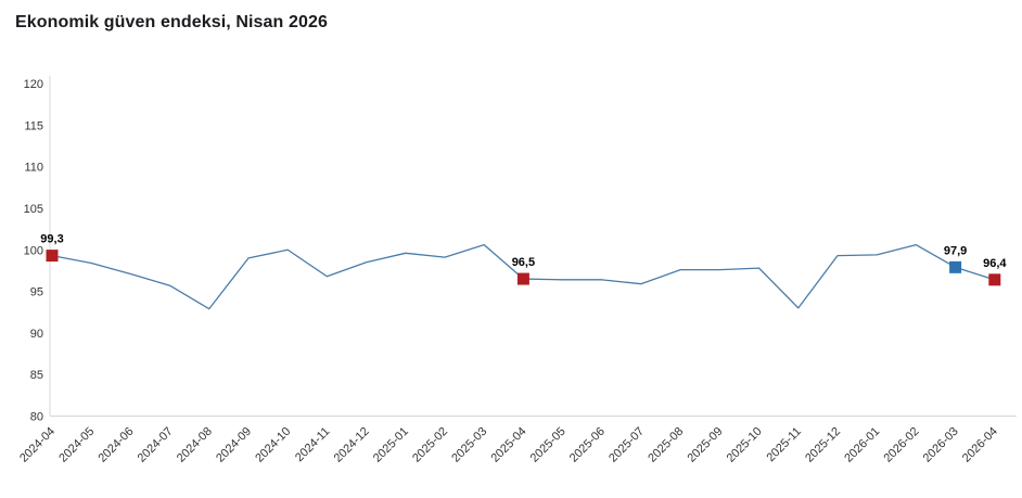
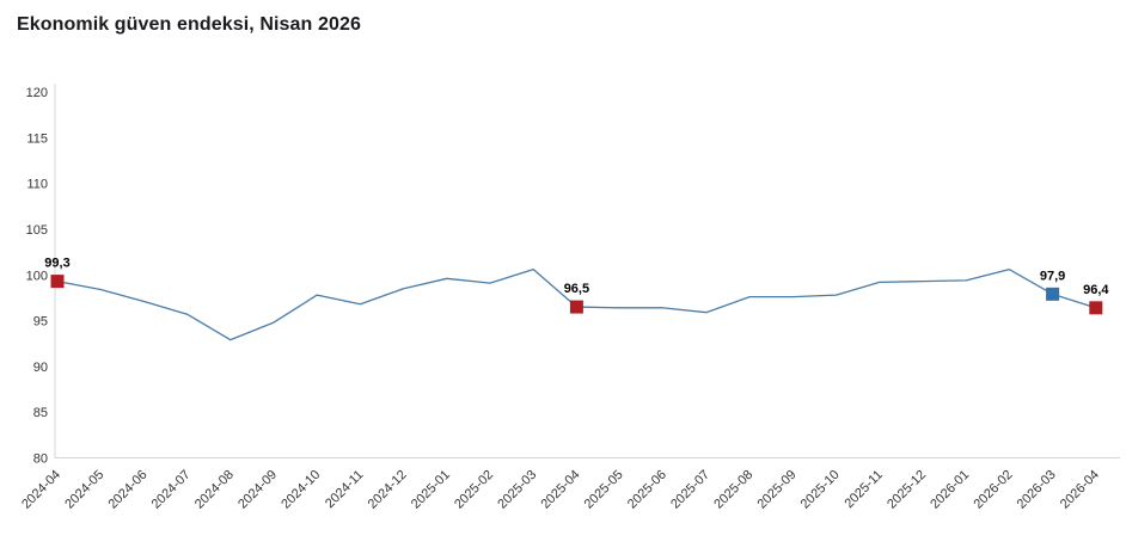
2024-09: 99 -> 95
2024-10: 100 -> 98
2025-11: 93 -> 99
